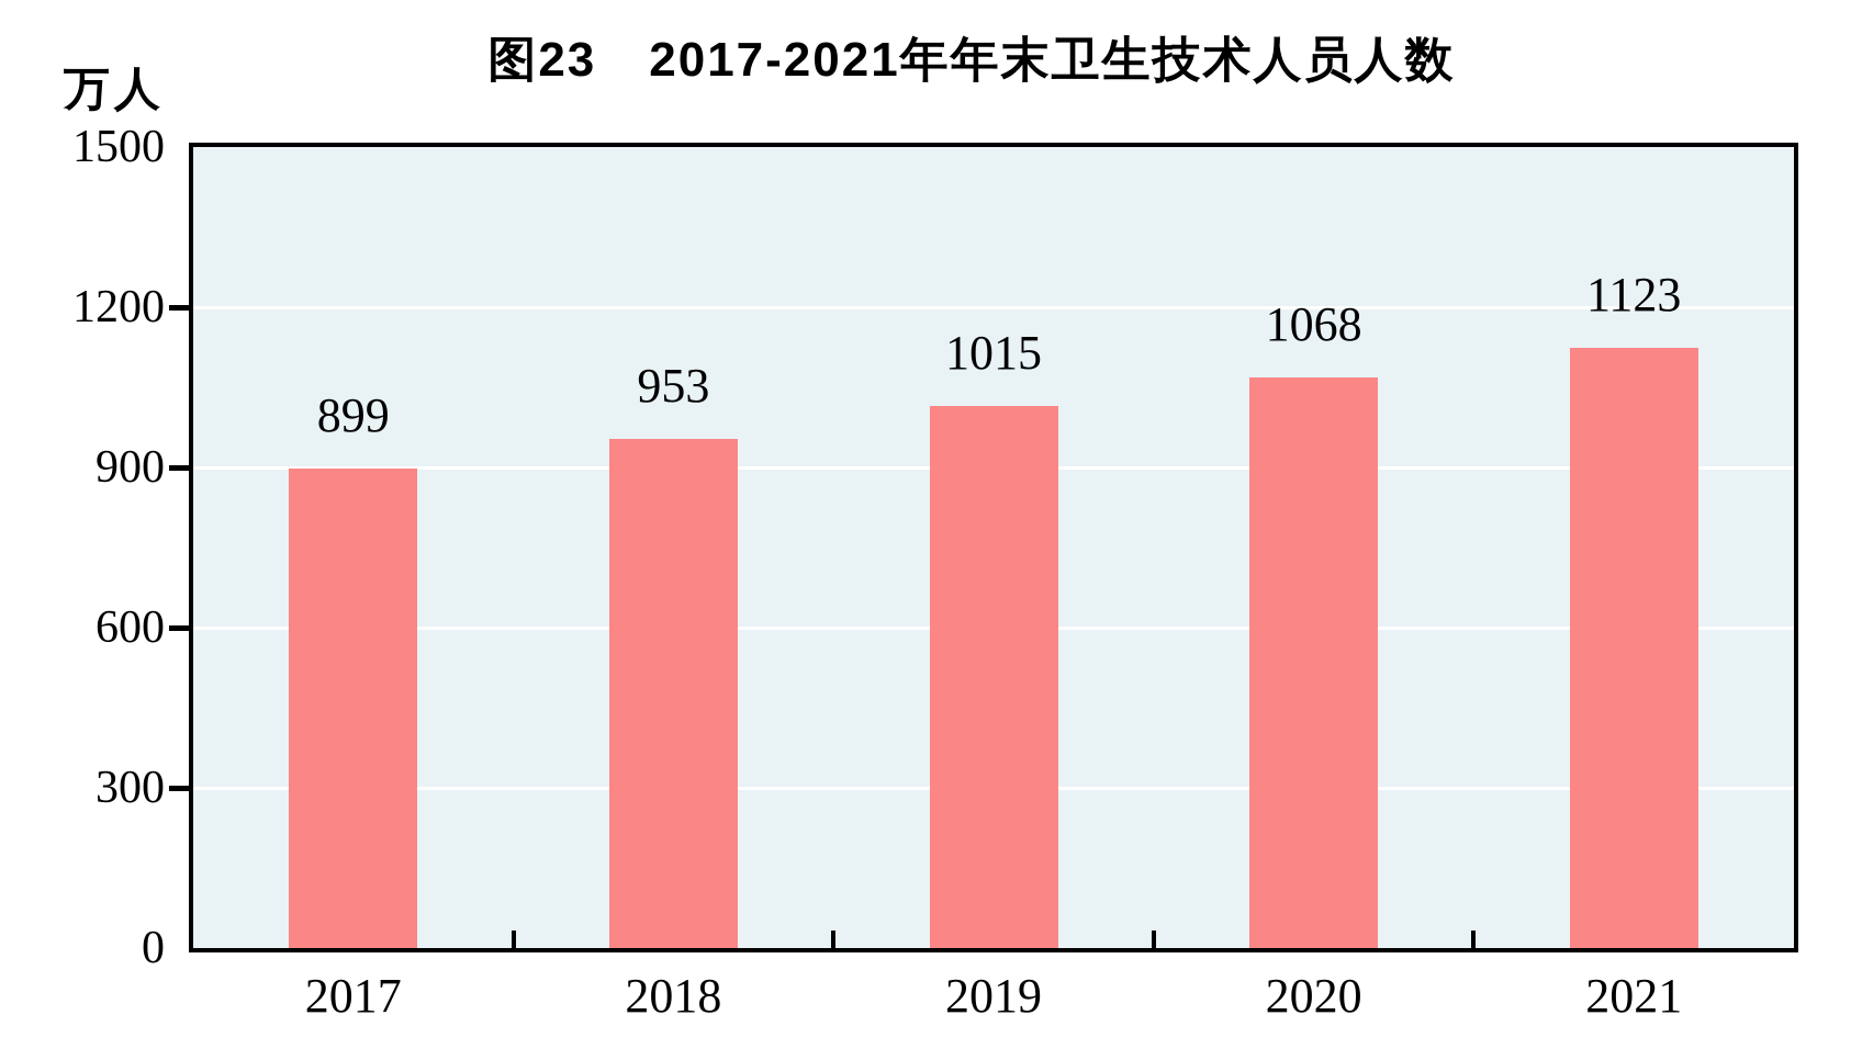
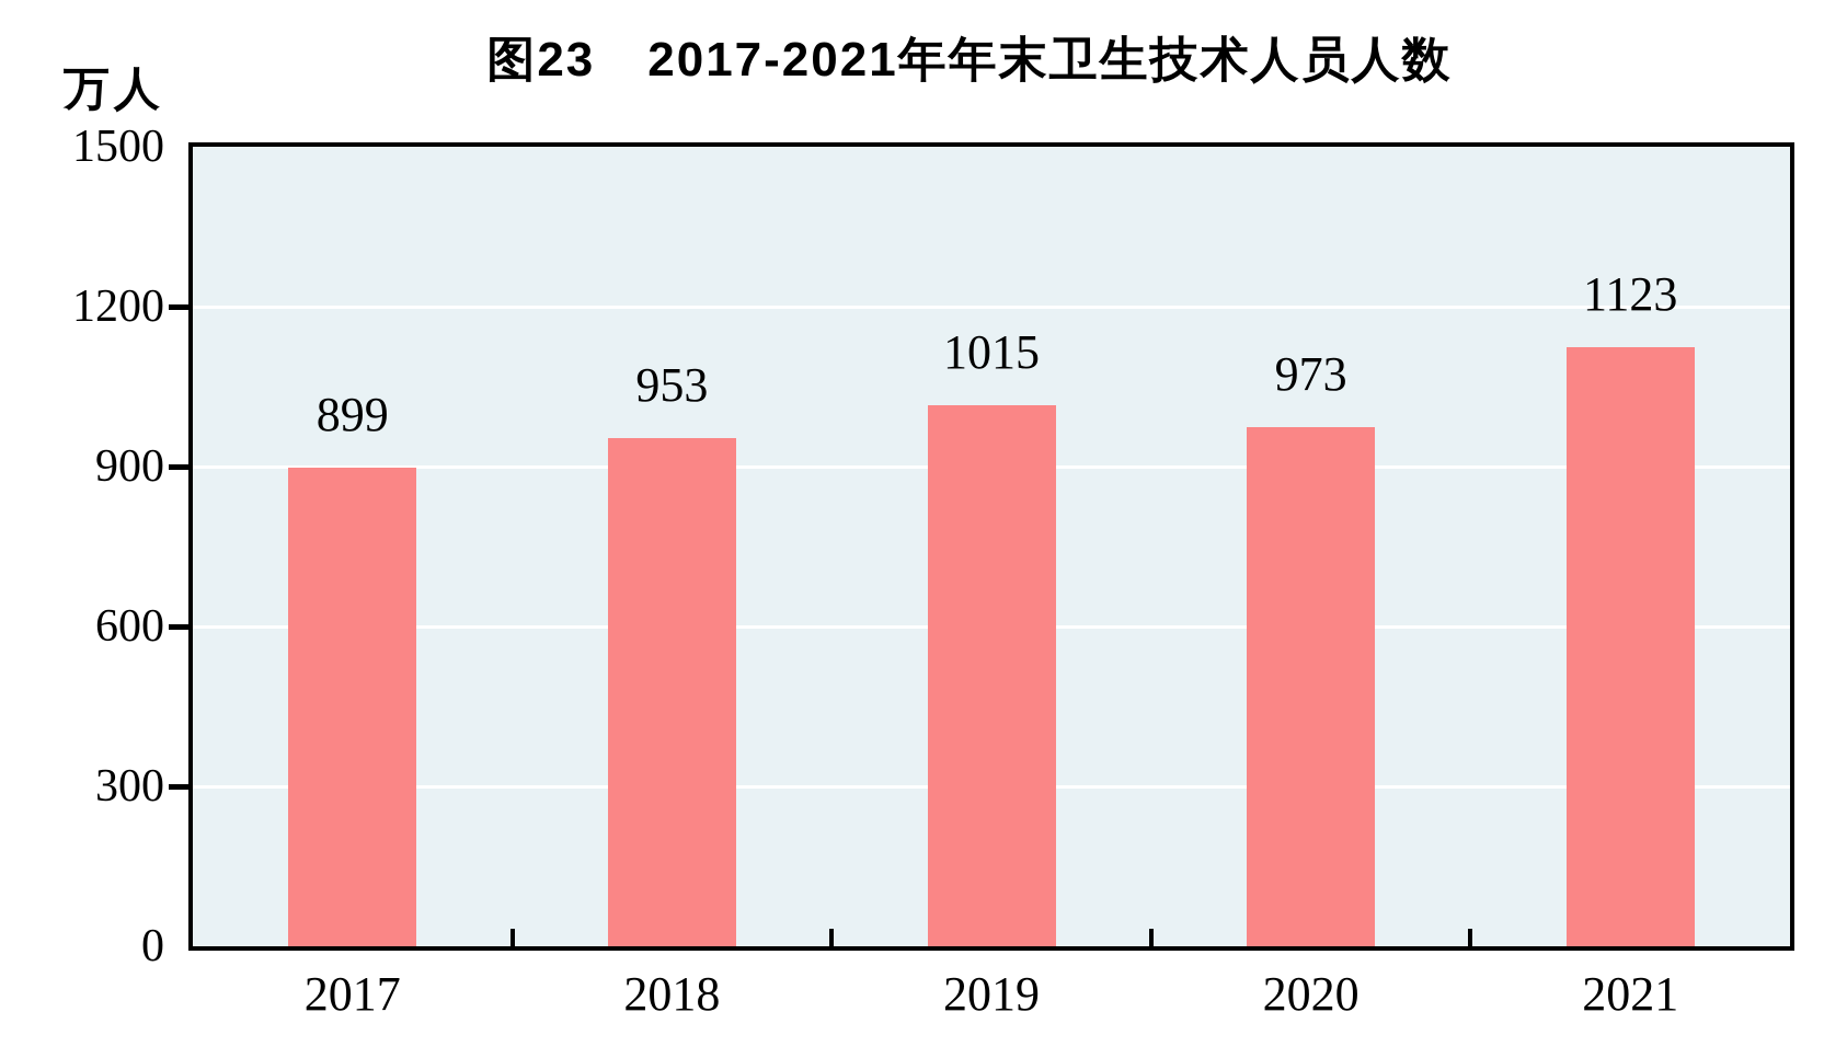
2020: 1068 -> 973
